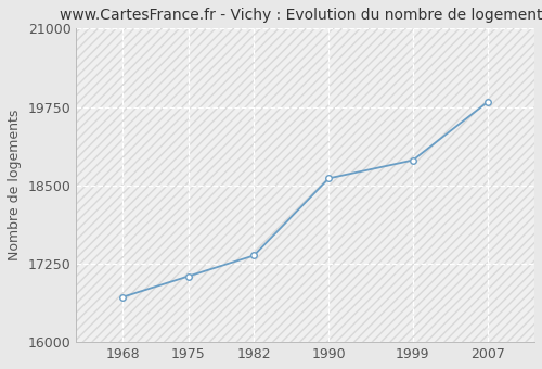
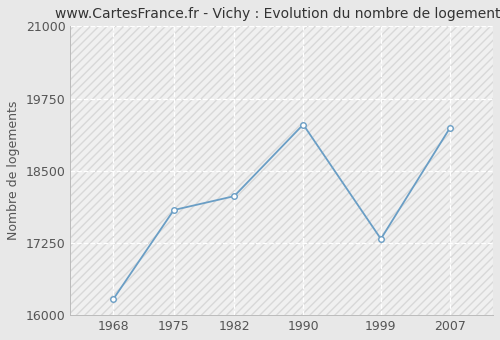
1968: 16720 -> 16280
1975: 17050 -> 17820
1982: 17380 -> 18060
1990: 18610 -> 19300
1999: 18900 -> 17320
2007: 19830 -> 19240
